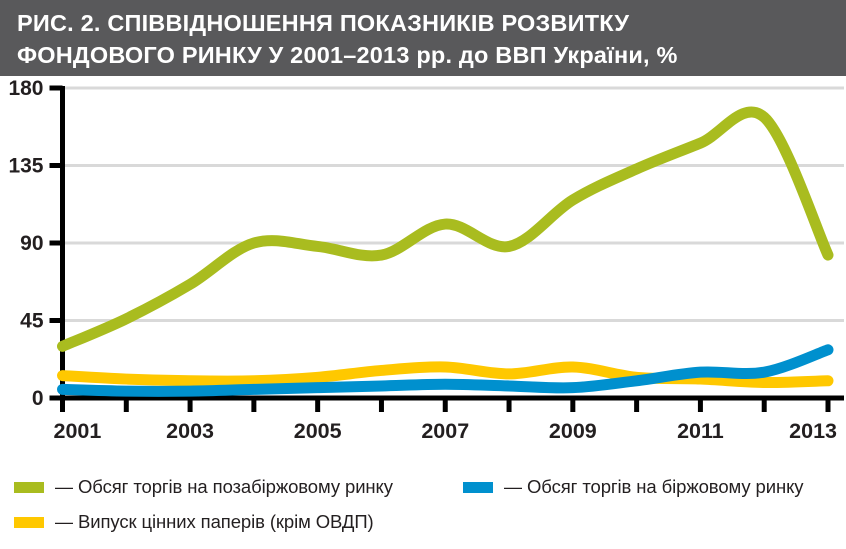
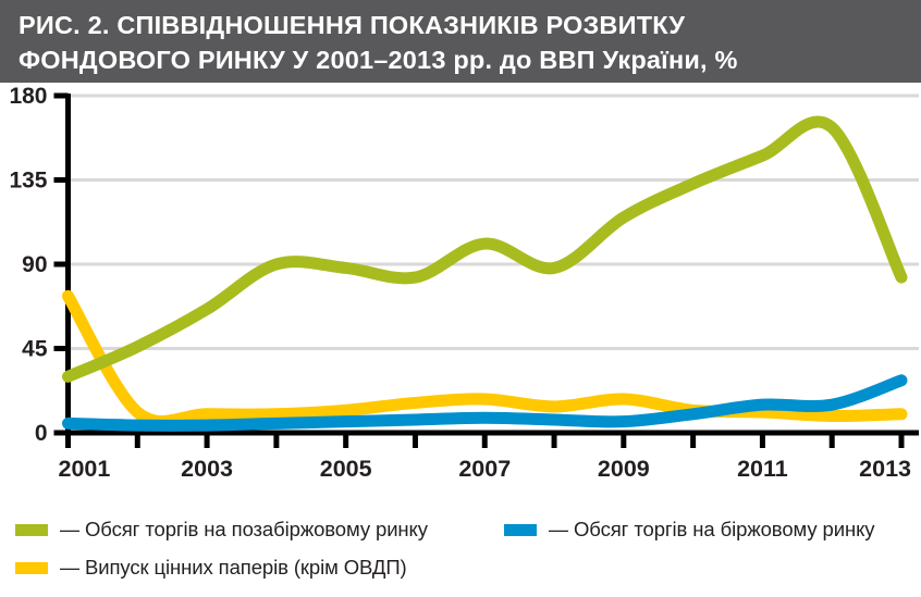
Випуск цінних паперів (крім ОВДП)/2001: 13 -> 73
